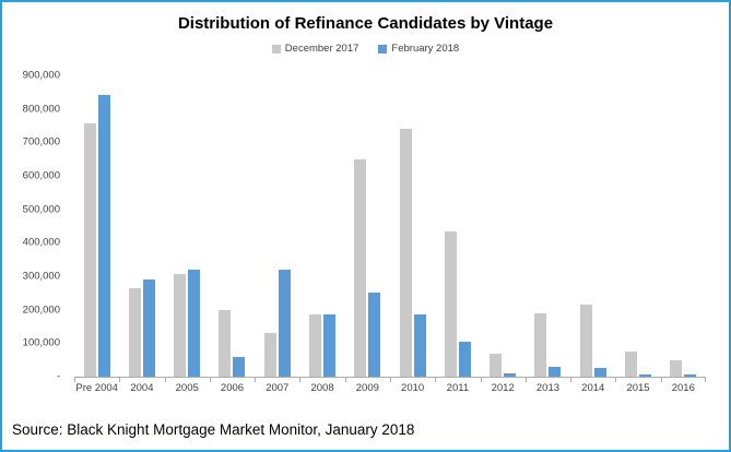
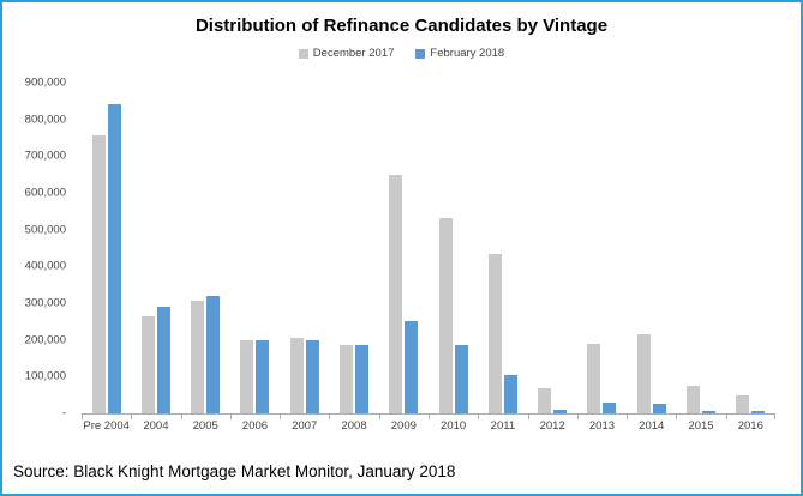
February 2018/2006: 60000 -> 200000
December 2017/2007: 130000 -> 200000
February 2018/2007: 320000 -> 200000
December 2017/2010: 740000 -> 530000
